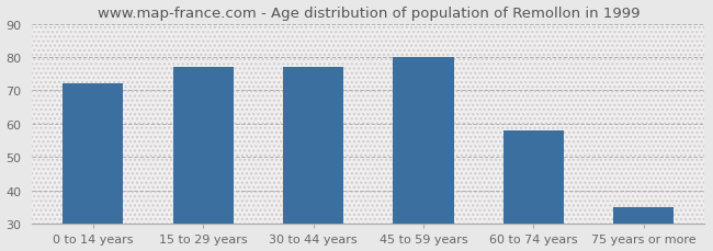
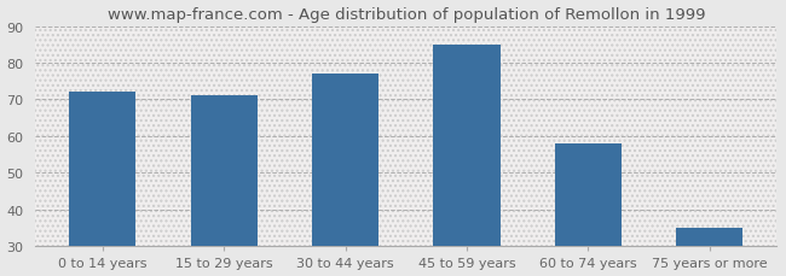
15 to 29 years: 77 -> 71
45 to 59 years: 80 -> 85
